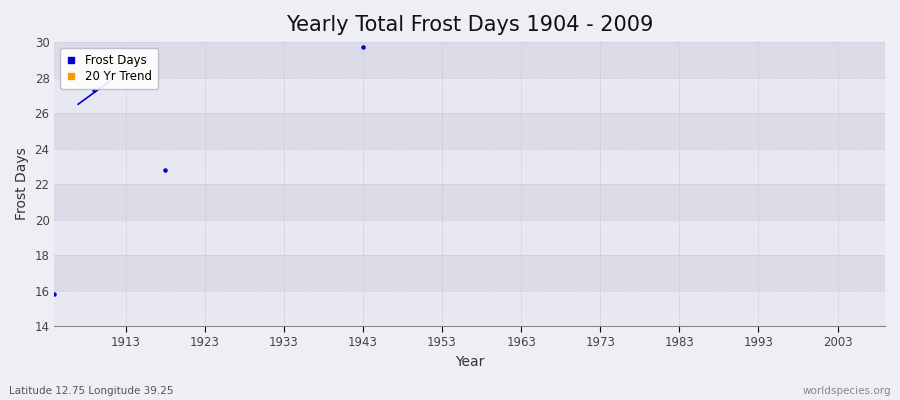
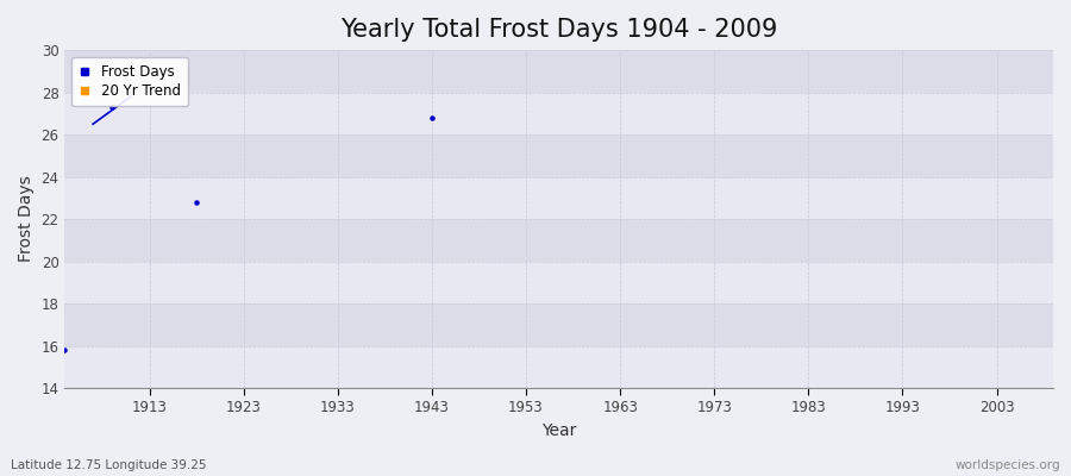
1943: 29.7 -> 26.8
